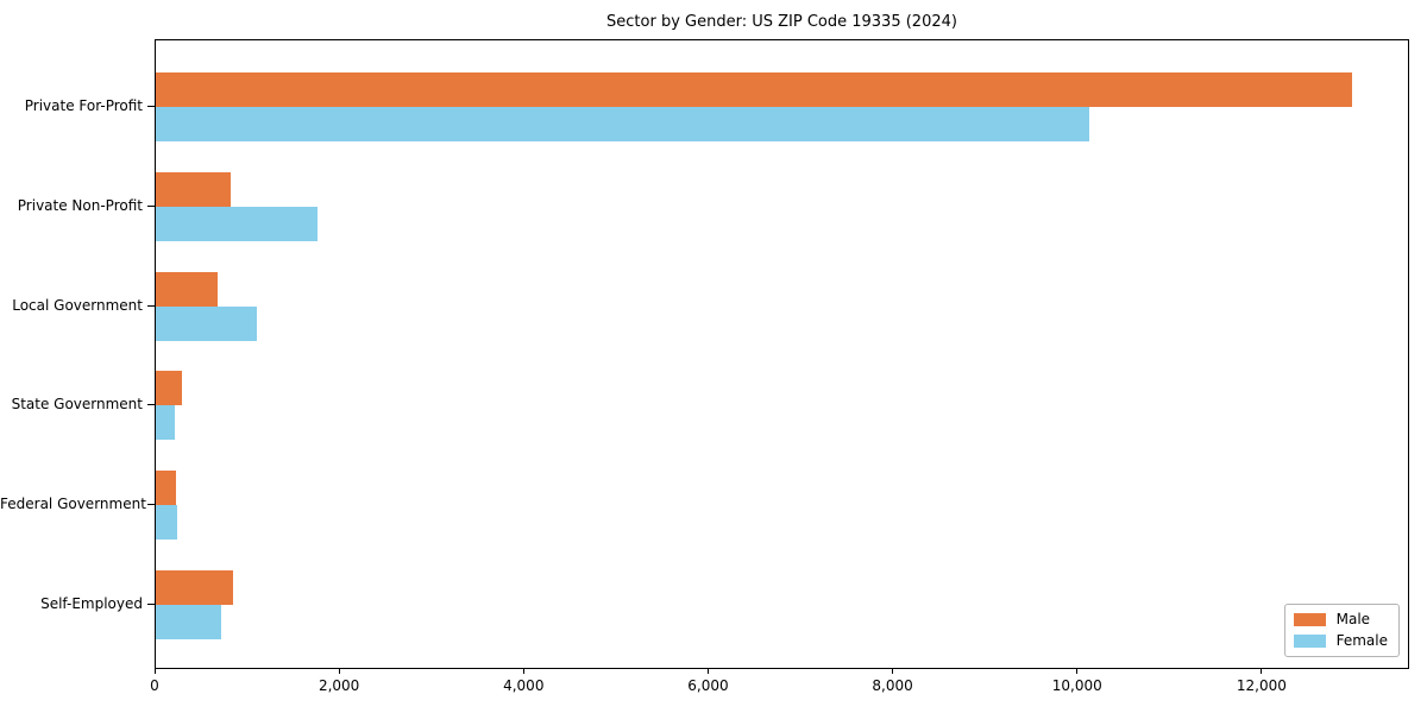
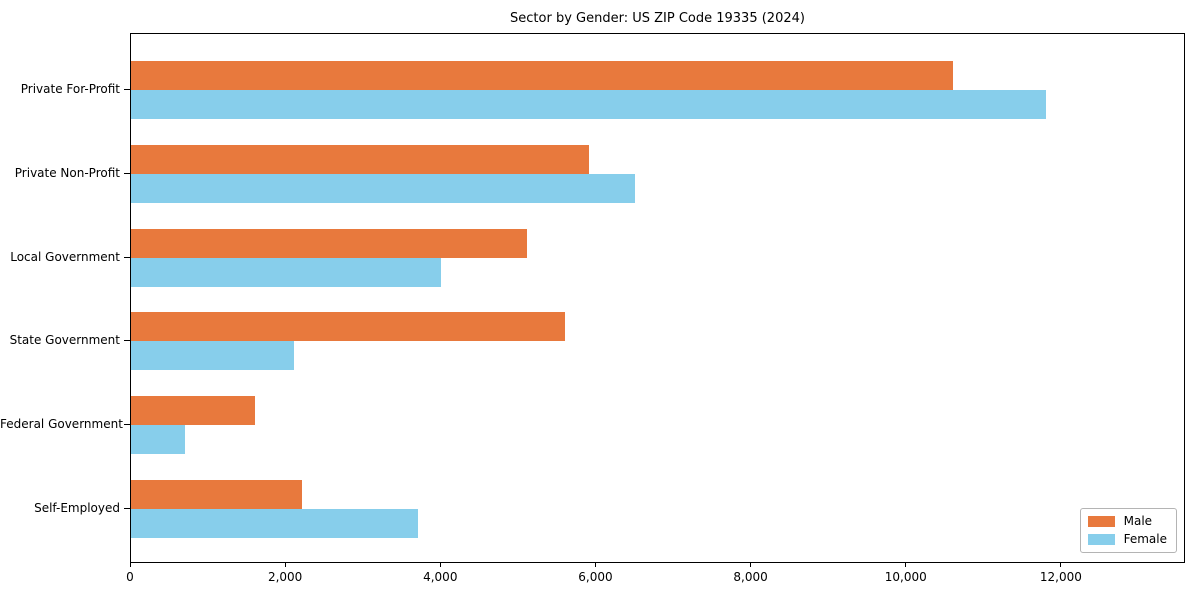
Male/Private For-Profit: 13000 -> 10600
Female/Private For-Profit: 10100 -> 11800
Male/Private Non-Profit: 800 -> 5900
Female/Private Non-Profit: 1800 -> 6500
Male/Local Government: 700 -> 5100
Female/Local Government: 1100 -> 4000
Male/State Government: 300 -> 5600
Female/State Government: 200 -> 2100
Male/Federal Government: 200 -> 1600
Female/Federal Government: 200 -> 700
Male/Self-Employed: 800 -> 2200
Female/Self-Employed: 700 -> 3700
